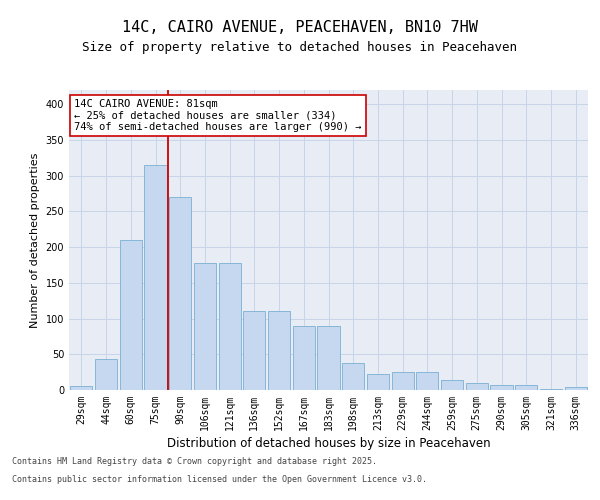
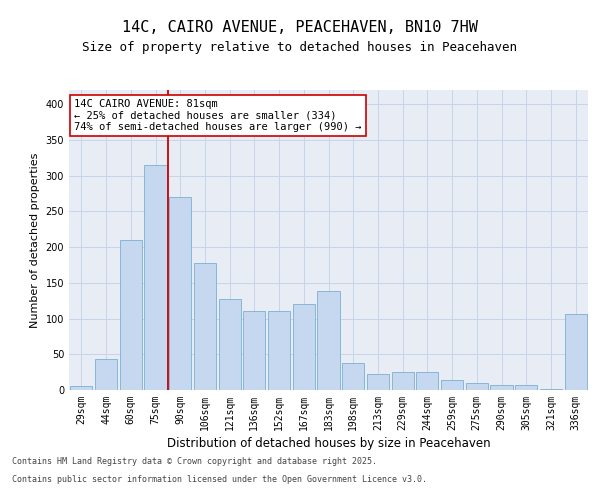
121sqm: 178 -> 128
167sqm: 90 -> 120
183sqm: 90 -> 138
336sqm: 4 -> 106
